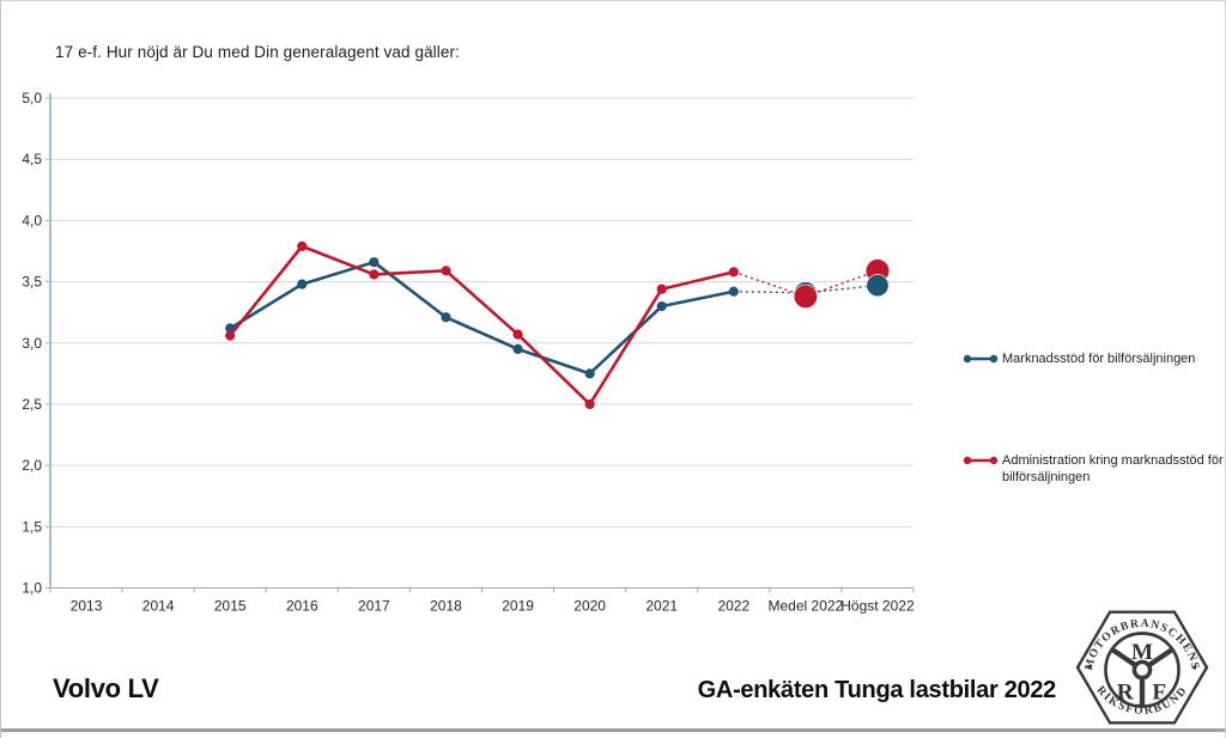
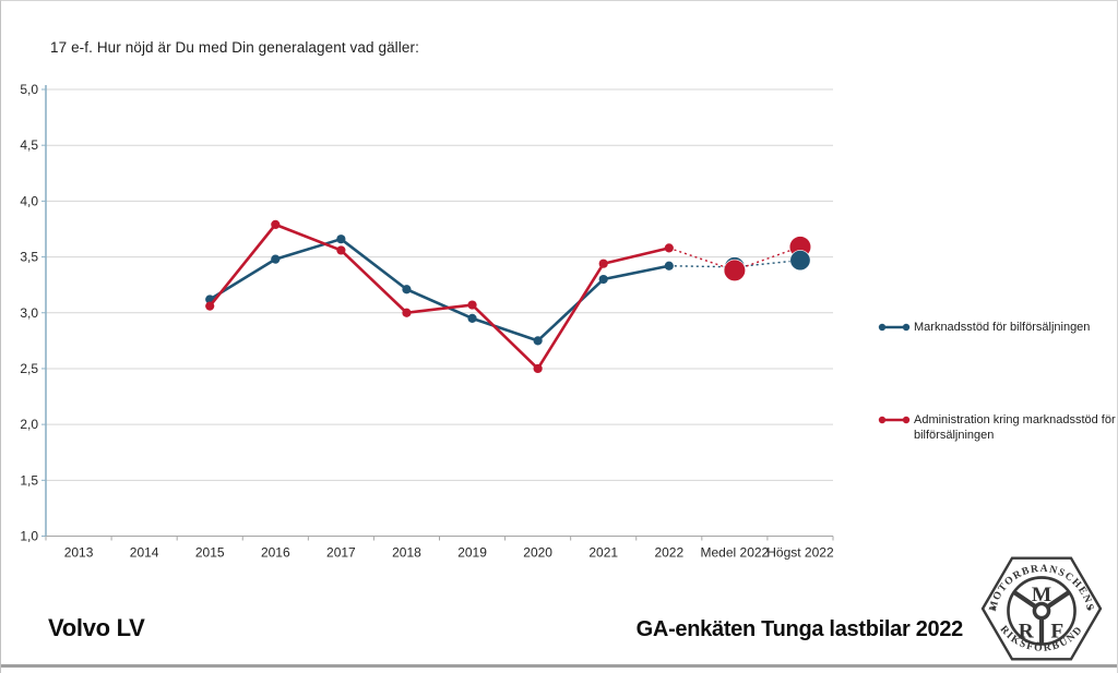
Administration kring marknadsstöd för bilförsäljningen/2018: 3,59 -> 3,00
